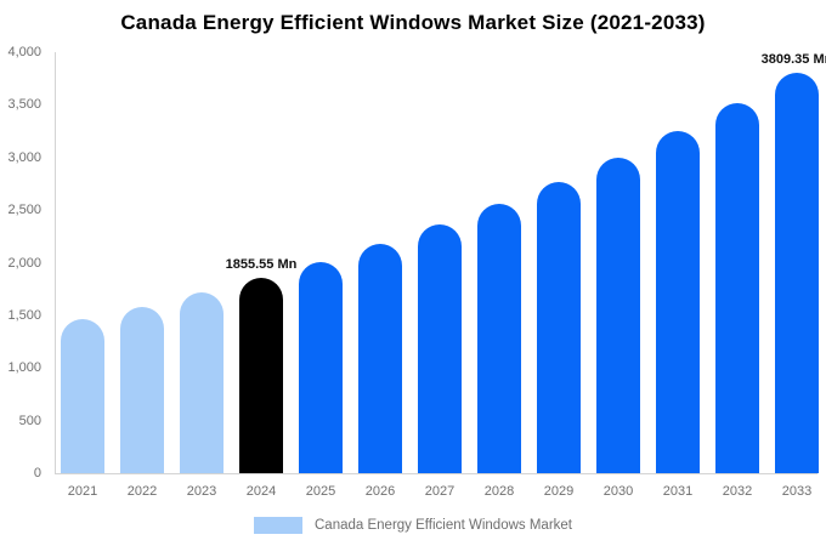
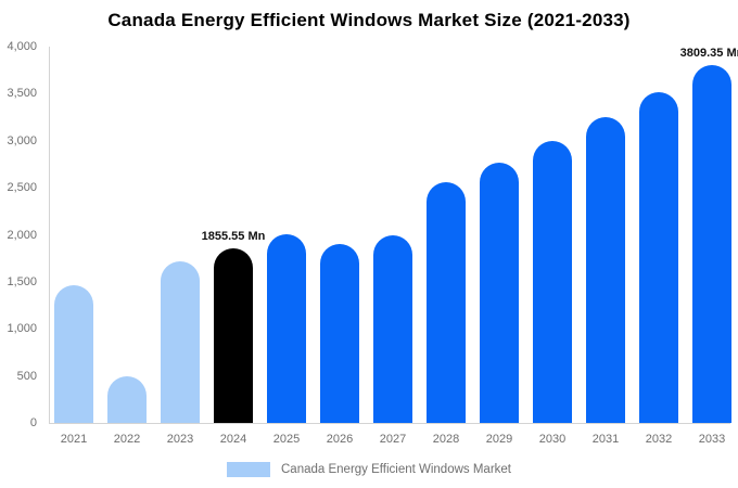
2022: 1600 -> 500
2026: 2200 -> 1900
2027: 2400 -> 2000
